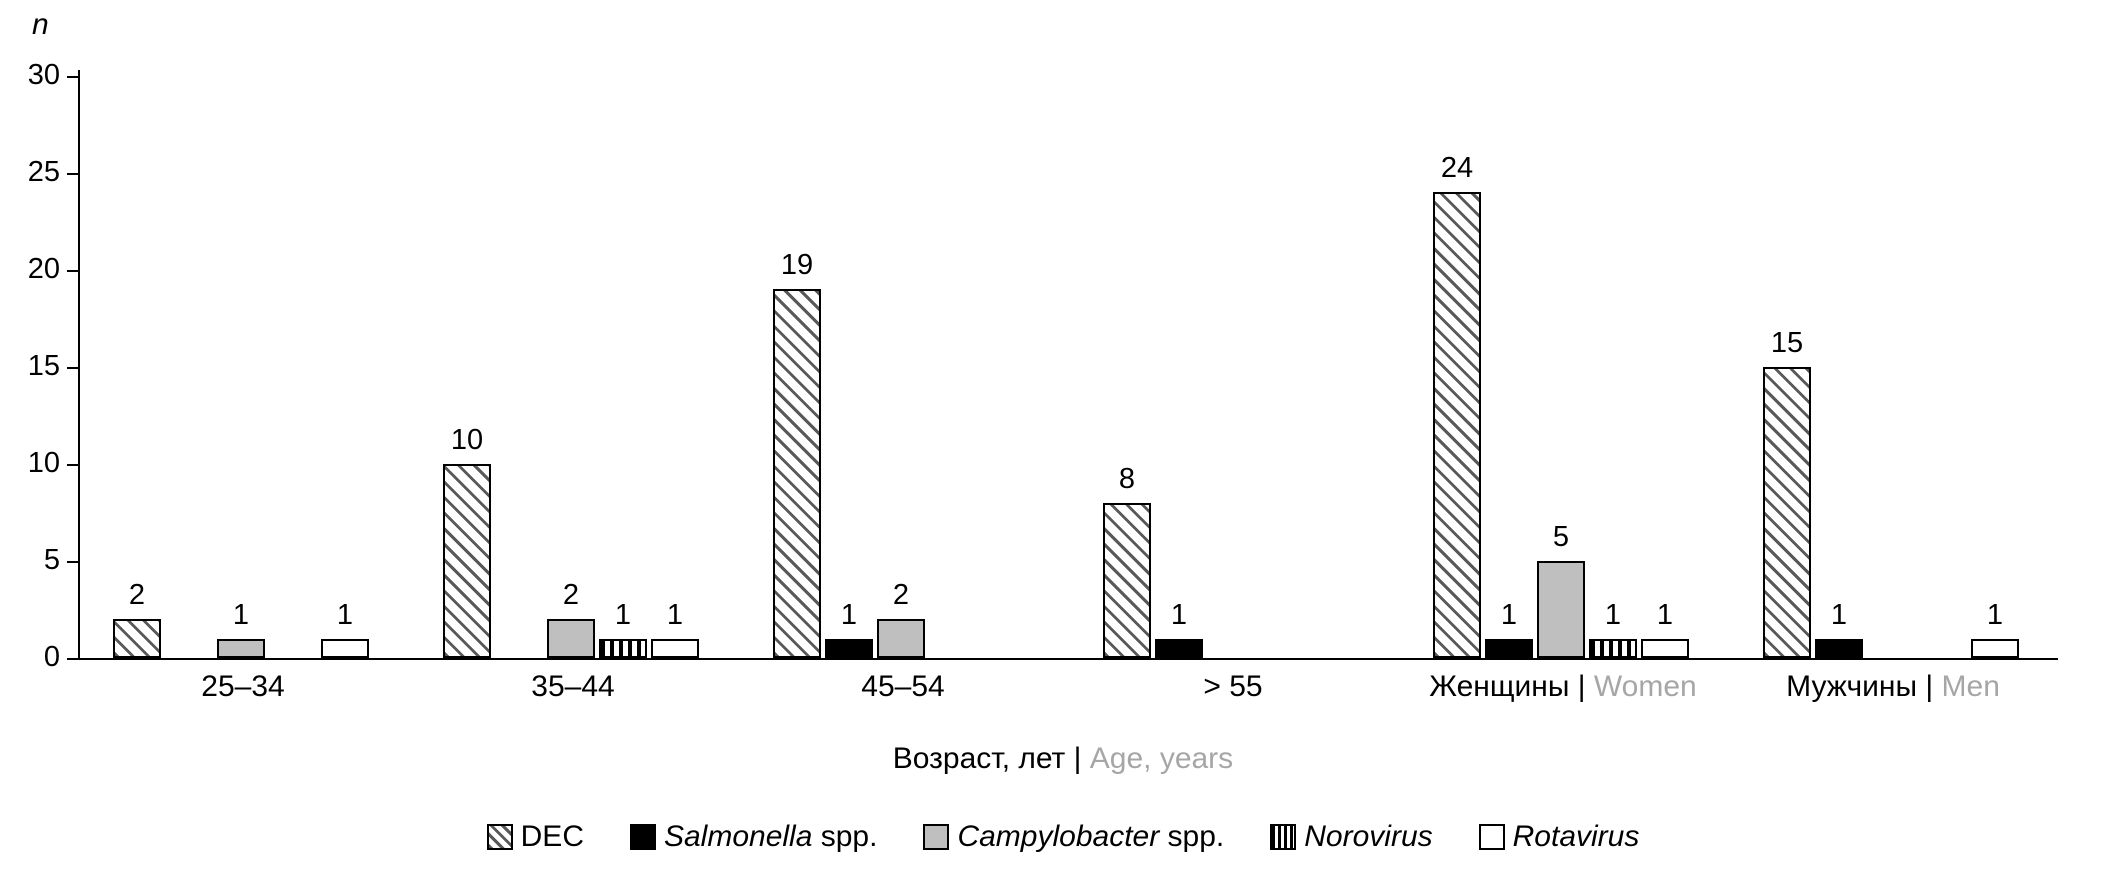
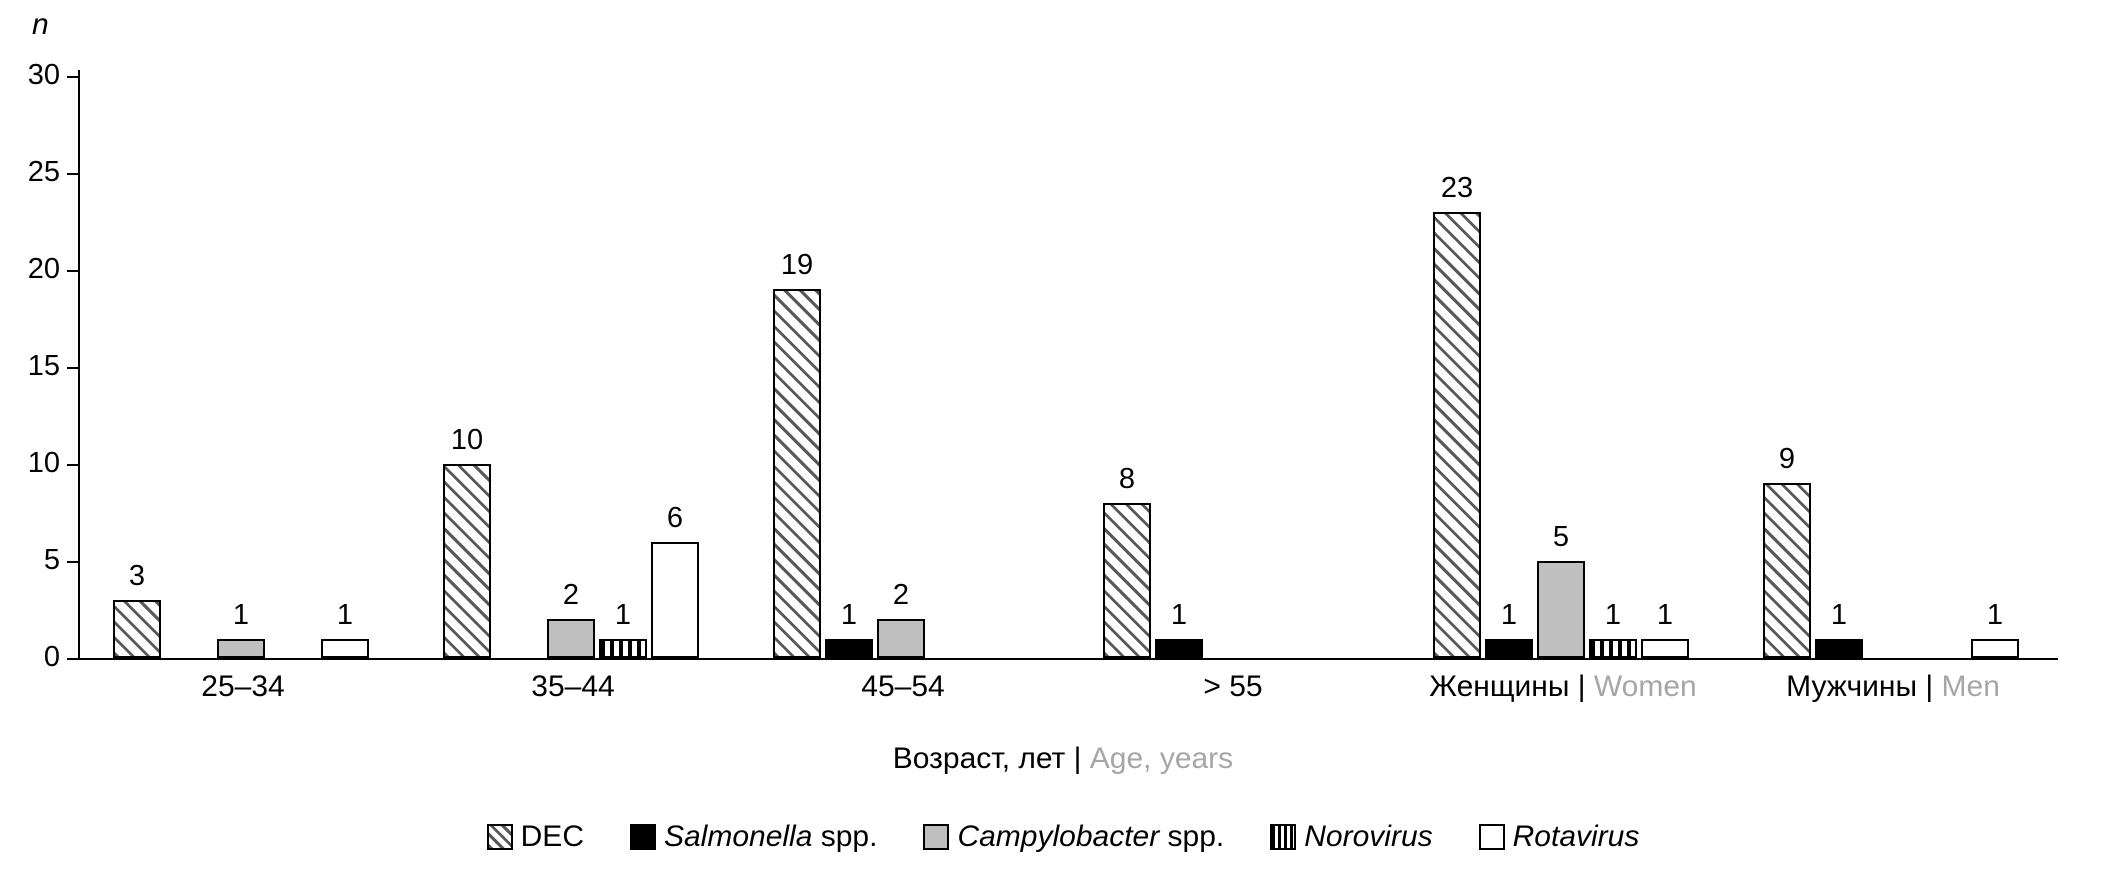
DEC/25–34: 2 -> 3
Rotavirus/35–44: 1 -> 6
DEC/Женщины | Women: 24 -> 23
DEC/Мужчины | Men: 15 -> 9
